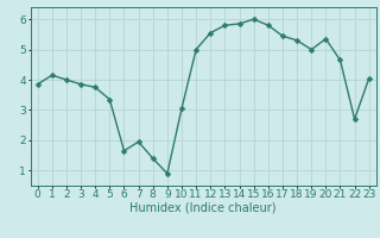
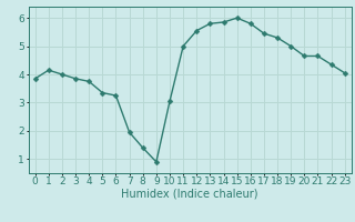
6: 1.65 -> 3.25
20: 5.35 -> 4.65
22: 2.70 -> 4.35
